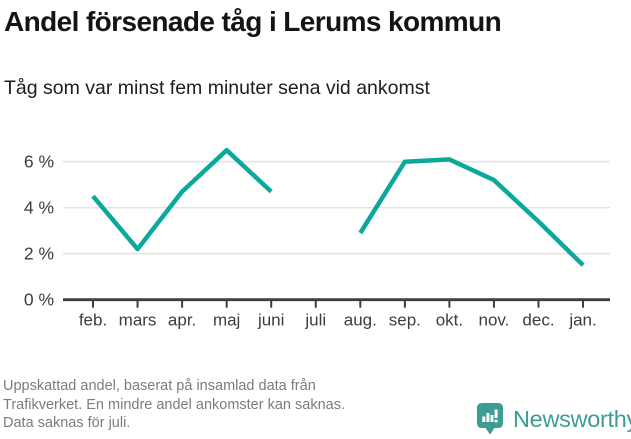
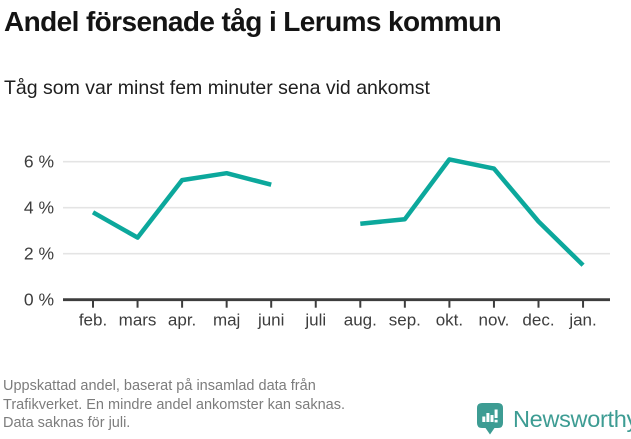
feb.: 4.5% -> 3.8%
mars: 2.2% -> 2.7%
apr.: 4.7% -> 5.2%
maj: 6.5% -> 5.5%
juni: 4.7% -> 5.0%
aug.: 2.9% -> 3.3%
sep.: 6.0% -> 3.5%
nov.: 5.2% -> 5.7%
